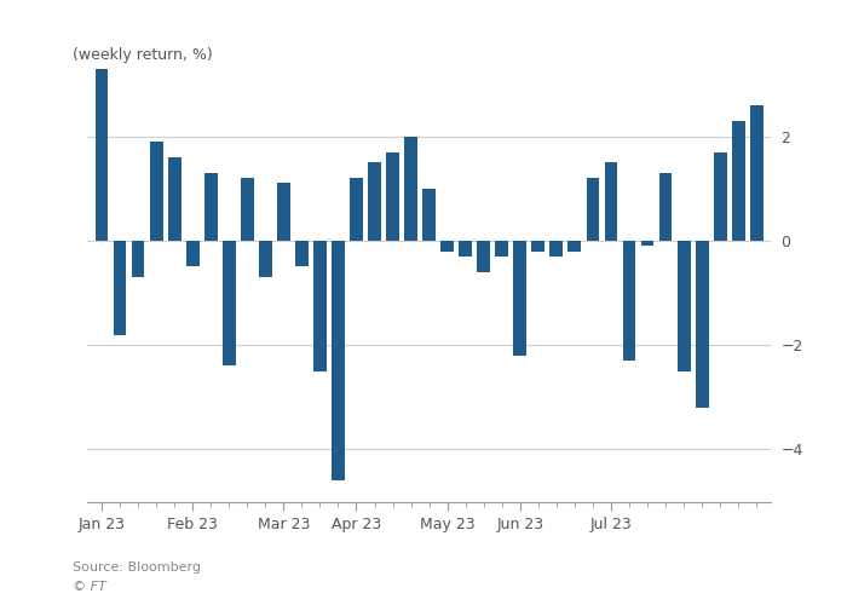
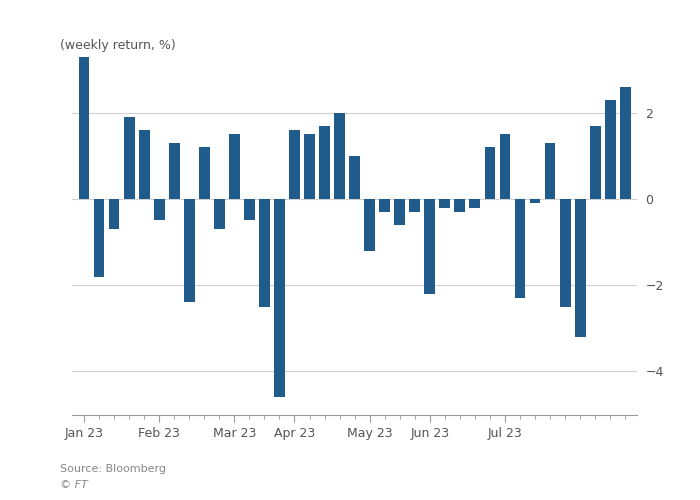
Mar 23: 1.1 -> 1.5
Apr 23: 1.2 -> 1.6
May 23: -0.2 -> -1.2
